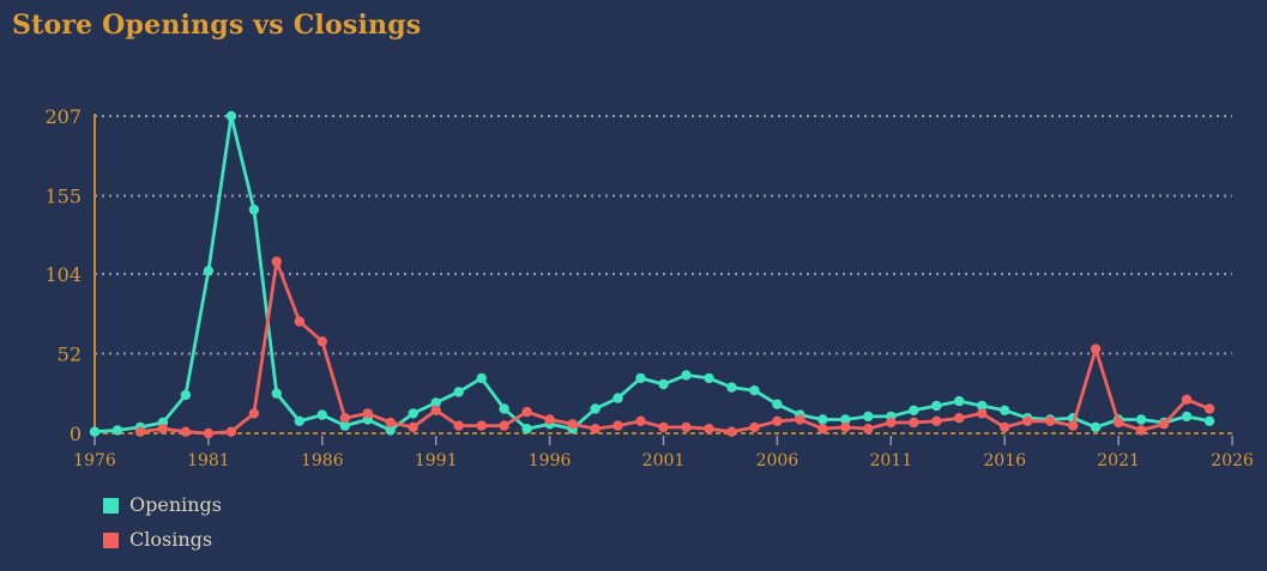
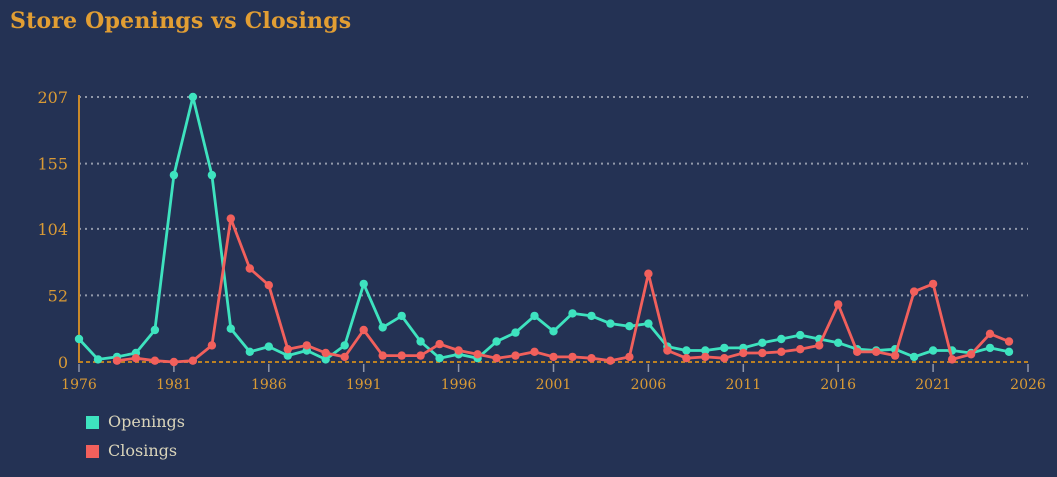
Openings/1976: 1 -> 18
Openings/1981: 106 -> 146
Openings/1991: 20 -> 61
Closings/1991: 15 -> 25
Openings/2001: 32 -> 24
Openings/2006: 19 -> 30
Closings/2006: 8 -> 69
Closings/2016: 4 -> 45
Closings/2021: 7 -> 61
